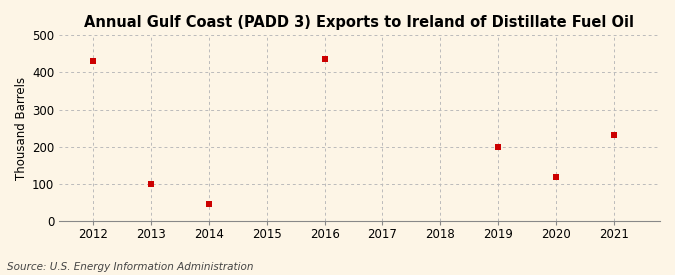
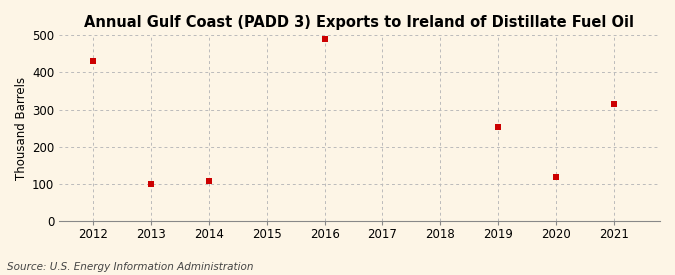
2014: 45 -> 108
2016: 435 -> 490
2019: 200 -> 253
2021: 230 -> 315
